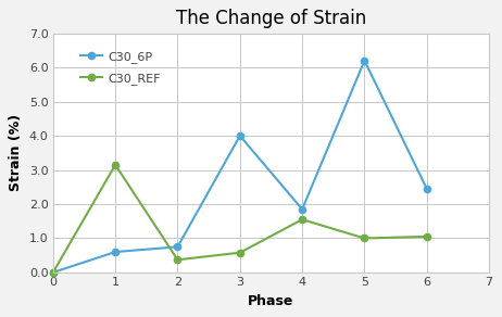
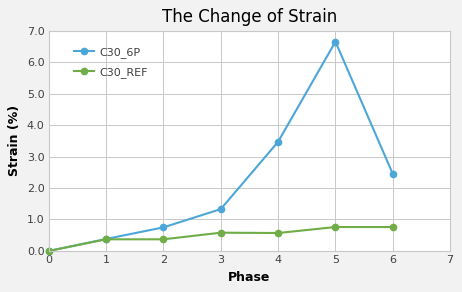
C30_6P/1: 0.60 -> 0.38
C30_REF/1: 3.15 -> 0.37
C30_6P/3: 4.00 -> 1.33
C30_6P/4: 1.85 -> 3.47
C30_REF/4: 1.55 -> 0.57
C30_6P/5: 6.20 -> 6.65
C30_REF/5: 1.00 -> 0.76
C30_REF/6: 1.05 -> 0.76
